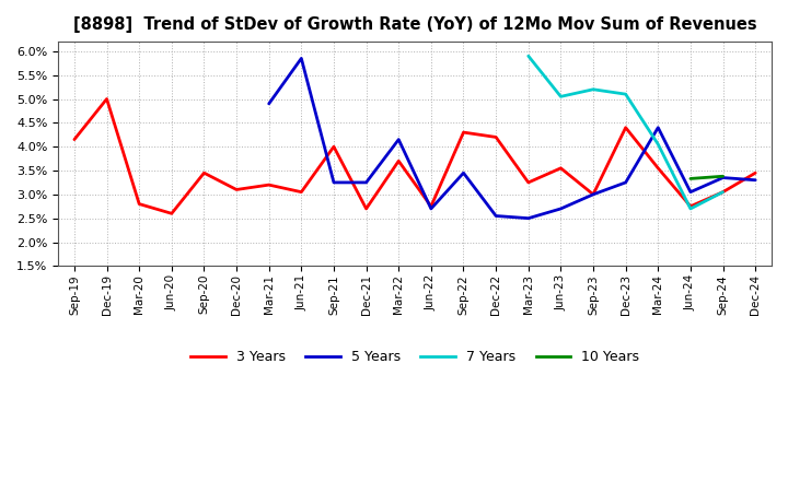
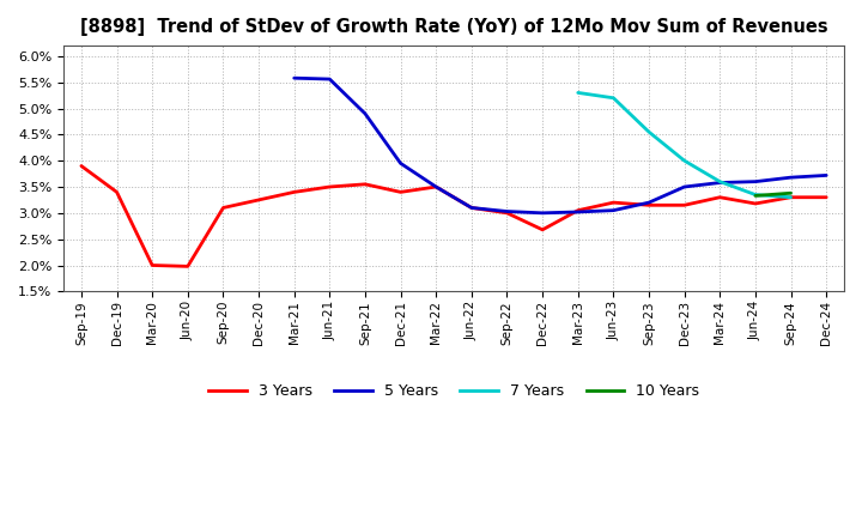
3 Years/Sep-19: 4.15% -> 3.90%
3 Years/Dec-19: 5.00% -> 3.40%
3 Years/Mar-20: 2.80% -> 2.00%
3 Years/Jun-20: 2.60% -> 1.98%
3 Years/Sep-20: 3.45% -> 3.10%
3 Years/Dec-20: 3.10% -> 3.25%
3 Years/Mar-21: 3.20% -> 3.40%
5 Years/Mar-21: 4.90% -> 5.58%
3 Years/Jun-21: 3.05% -> 3.50%
5 Years/Jun-21: 5.85% -> 5.56%
3 Years/Sep-21: 4.00% -> 3.55%
5 Years/Sep-21: 3.25% -> 4.90%
3 Years/Dec-21: 2.70% -> 3.40%
5 Years/Dec-21: 3.25% -> 3.95%
3 Years/Mar-22: 3.70% -> 3.50%
5 Years/Mar-22: 4.15% -> 3.50%
3 Years/Jun-22: 2.75% -> 3.10%
5 Years/Jun-22: 2.70% -> 3.10%
3 Years/Sep-22: 4.30% -> 3.00%
5 Years/Sep-22: 3.45% -> 3.03%
3 Years/Dec-22: 4.20% -> 2.68%
5 Years/Dec-22: 2.55% -> 3.00%
3 Years/Mar-23: 3.25% -> 3.05%
5 Years/Mar-23: 2.50% -> 3.02%
7 Years/Mar-23: 5.90% -> 5.30%
3 Years/Jun-23: 3.55% -> 3.20%
5 Years/Jun-23: 2.70% -> 3.05%
7 Years/Jun-23: 5.05% -> 5.20%
3 Years/Sep-23: 3.00% -> 3.15%
5 Years/Sep-23: 3.00% -> 3.20%
7 Years/Sep-23: 5.20% -> 4.55%
3 Years/Dec-23: 4.40% -> 3.15%
5 Years/Dec-23: 3.25% -> 3.50%
7 Years/Dec-23: 5.10% -> 4.00%
3 Years/Mar-24: 3.55% -> 3.30%
5 Years/Mar-24: 4.40% -> 3.58%
7 Years/Mar-24: 4.05% -> 3.60%
3 Years/Jun-24: 2.75% -> 3.18%
5 Years/Jun-24: 3.05% -> 3.60%
7 Years/Jun-24: 2.70% -> 3.35%
3 Years/Sep-24: 3.05% -> 3.30%
5 Years/Sep-24: 3.35% -> 3.68%
7 Years/Sep-24: 3.05% -> 3.30%
3 Years/Dec-24: 3.45% -> 3.30%
5 Years/Dec-24: 3.30% -> 3.72%
